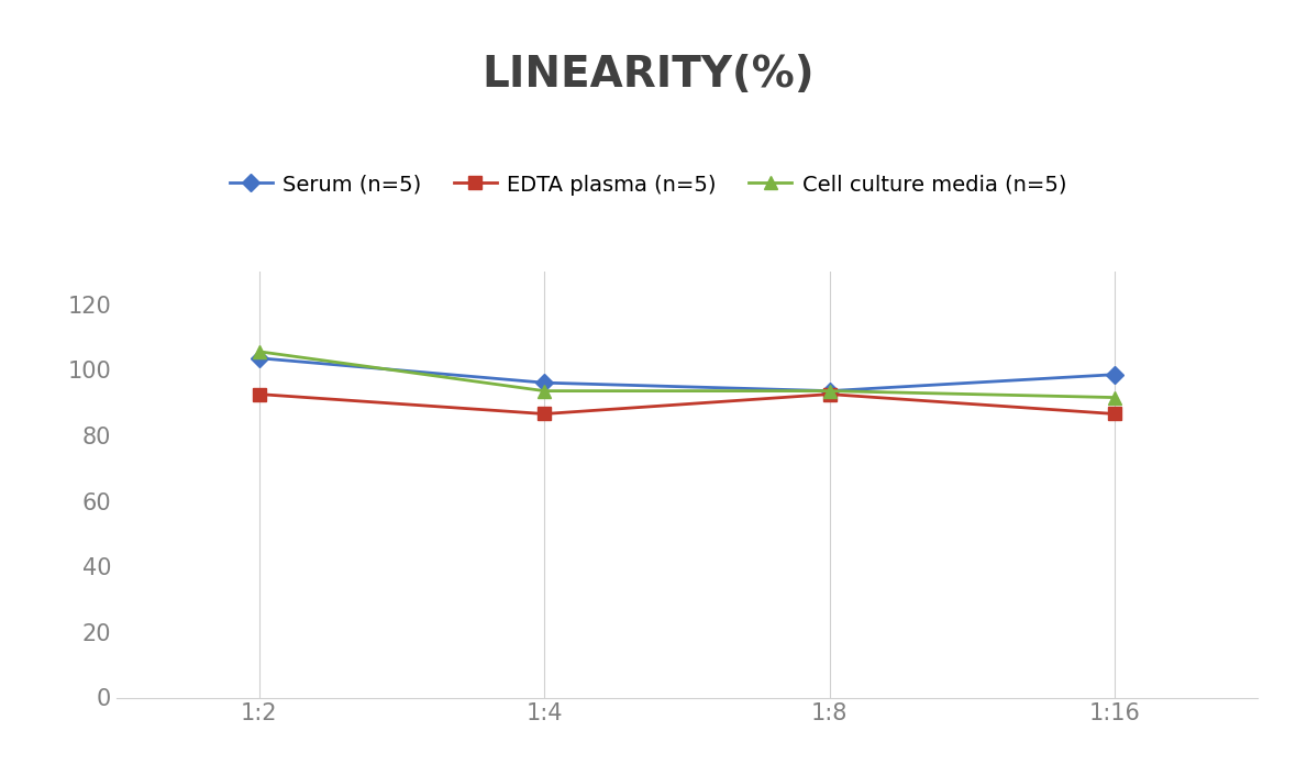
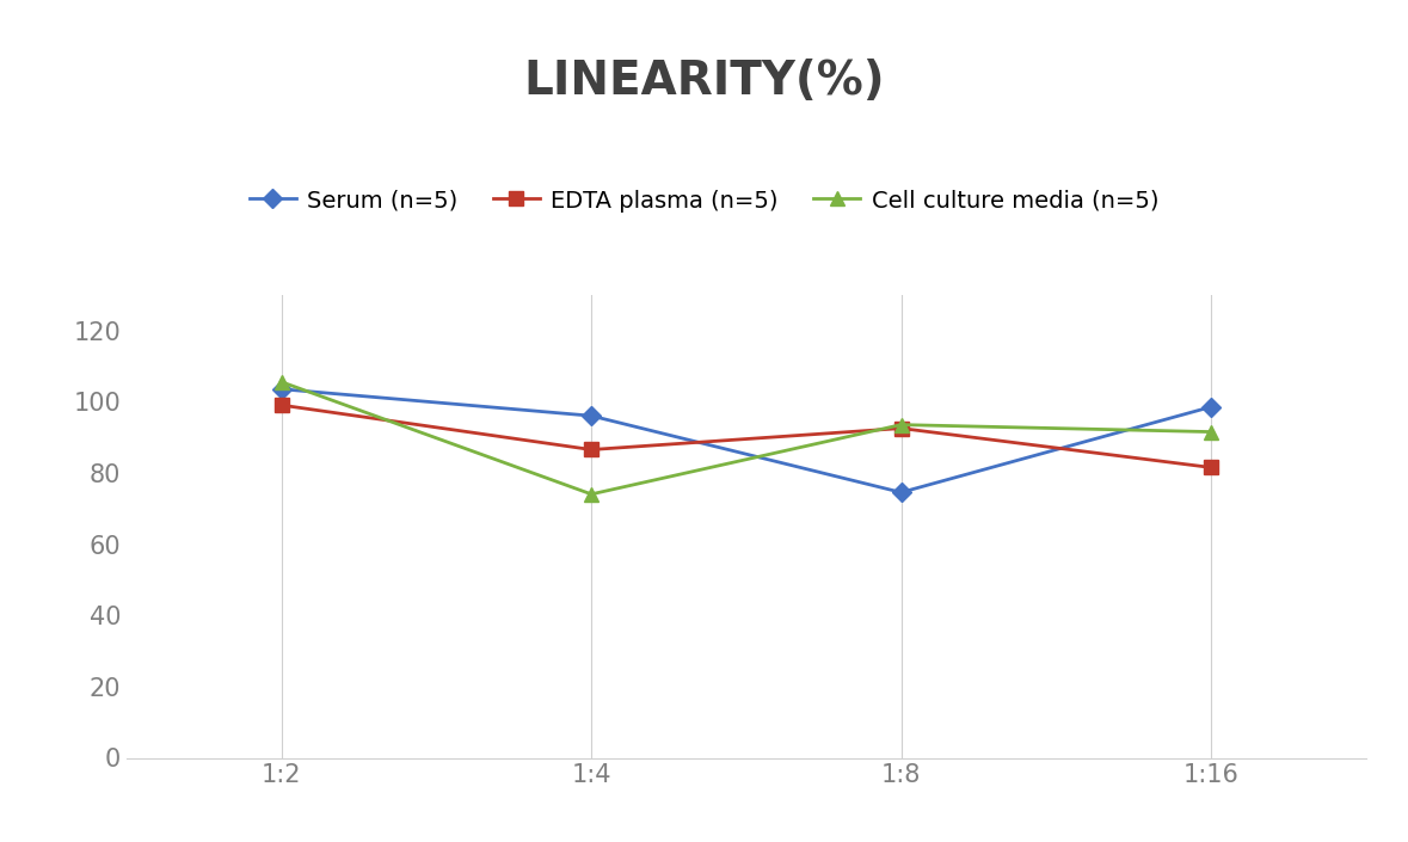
EDTA plasma (n=5)/1:2: 92.5 -> 99.0
Cell culture media (n=5)/1:4: 93.5 -> 74.0
Serum (n=5)/1:8: 93.5 -> 74.5
EDTA plasma (n=5)/1:16: 86.5 -> 81.5
